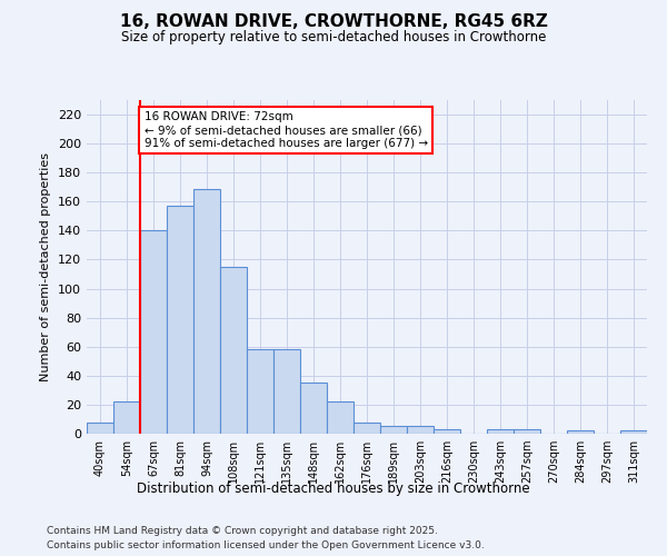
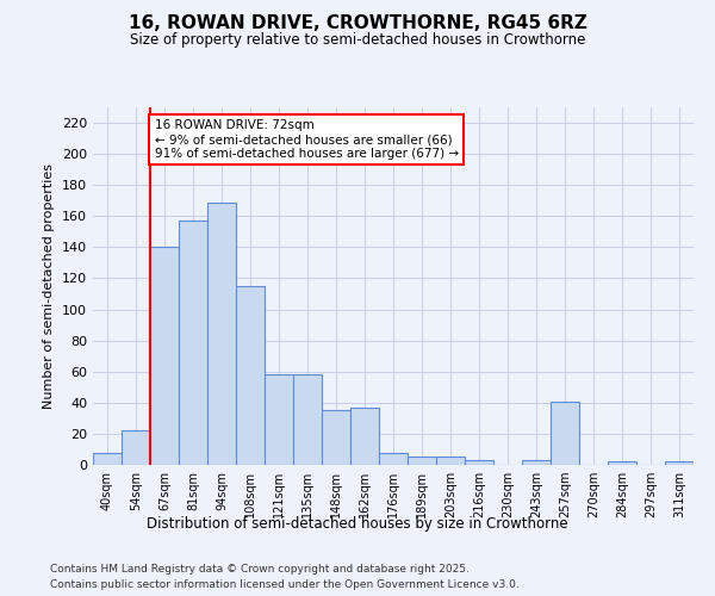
162sqm: 22 -> 37
257sqm: 3 -> 41
